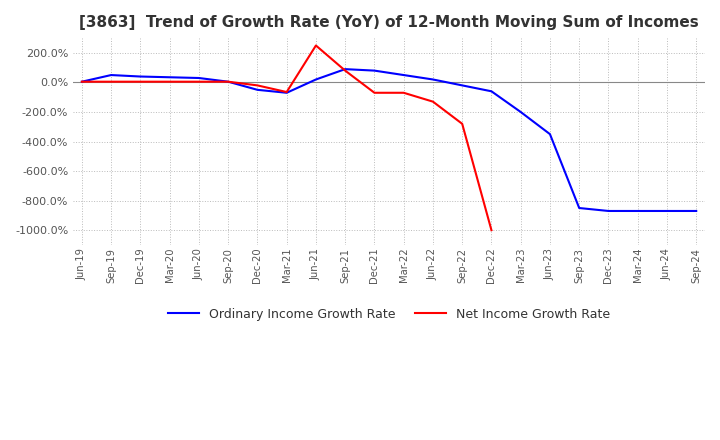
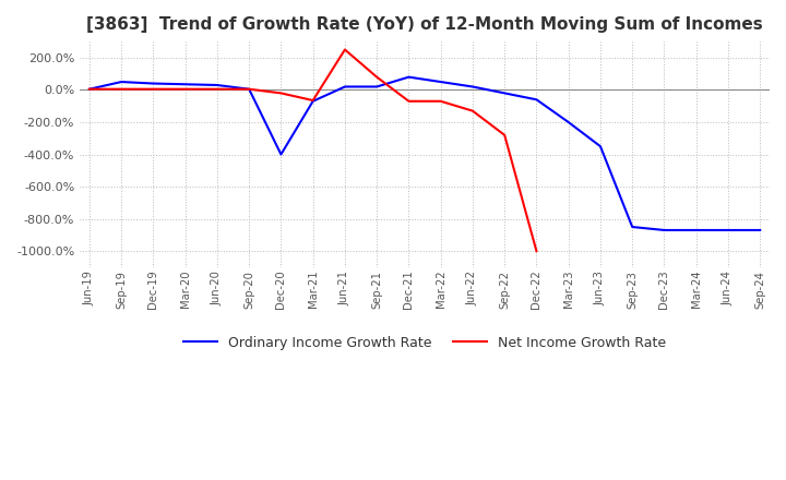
Ordinary Income Growth Rate/Dec-20: -50% -> -400%
Ordinary Income Growth Rate/Sep-21: 90% -> 20%
